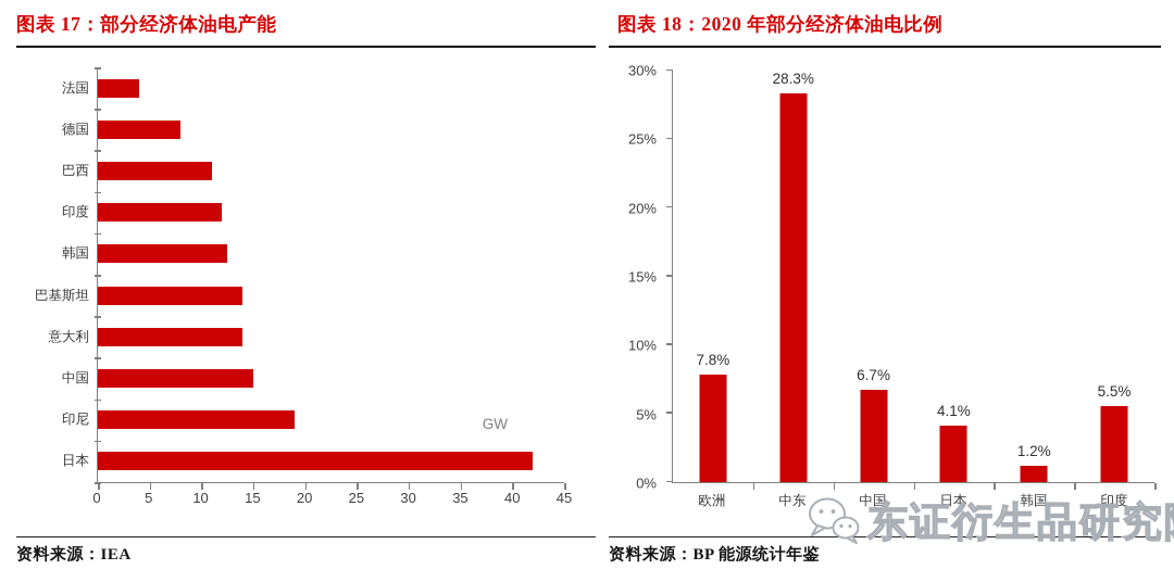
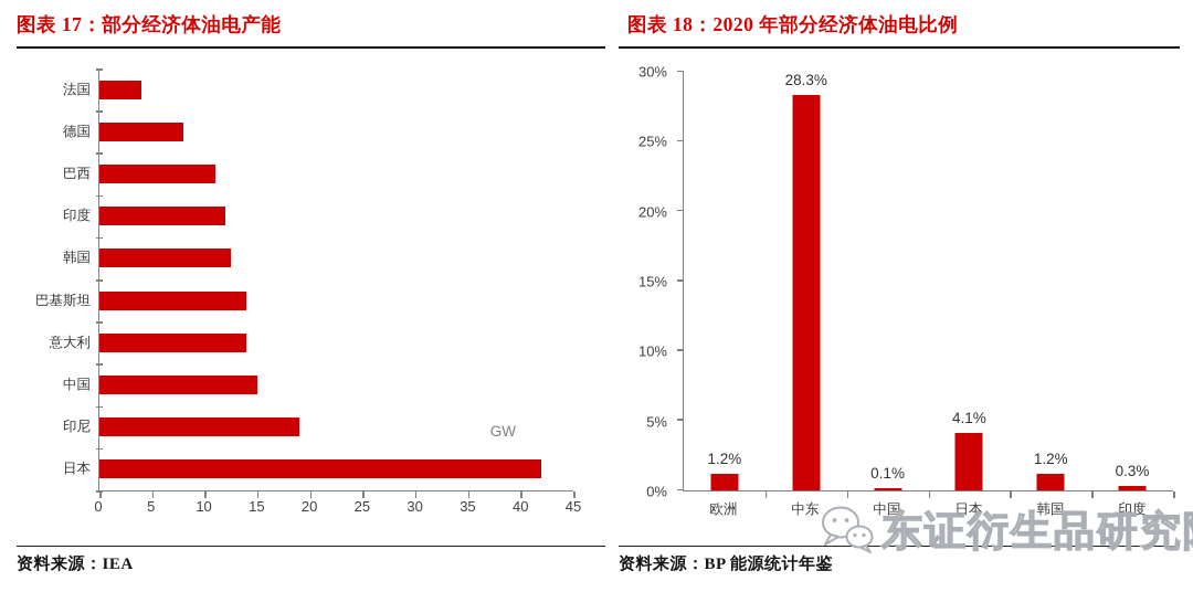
图表 18：2020 年部分经济体油电比例/欧洲: 7.8% -> 1.2%
图表 18：2020 年部分经济体油电比例/中国: 6.7% -> 0.1%
图表 18：2020 年部分经济体油电比例/印度: 5.5% -> 0.3%
